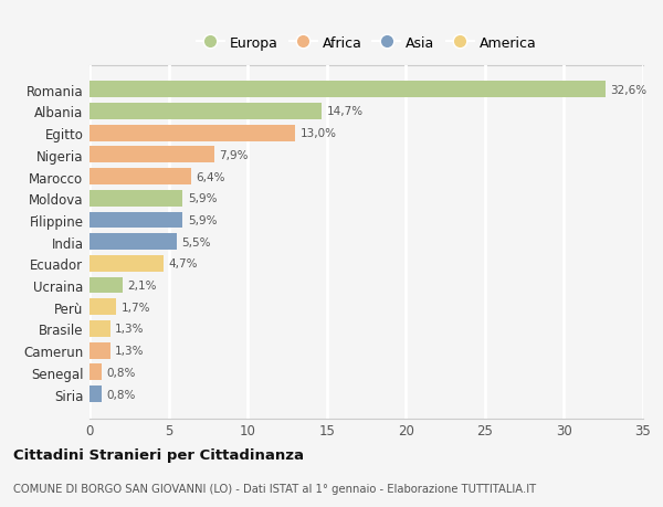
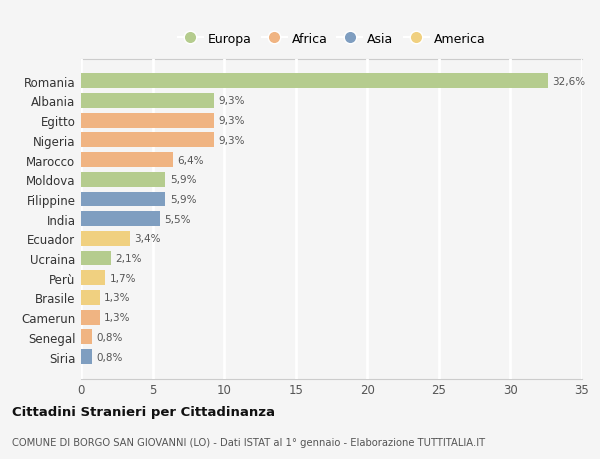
Albania: 14,7% -> 9,3%
Egitto: 13,0% -> 9,3%
Nigeria: 7,9% -> 9,3%
Ecuador: 4,7% -> 3,4%
